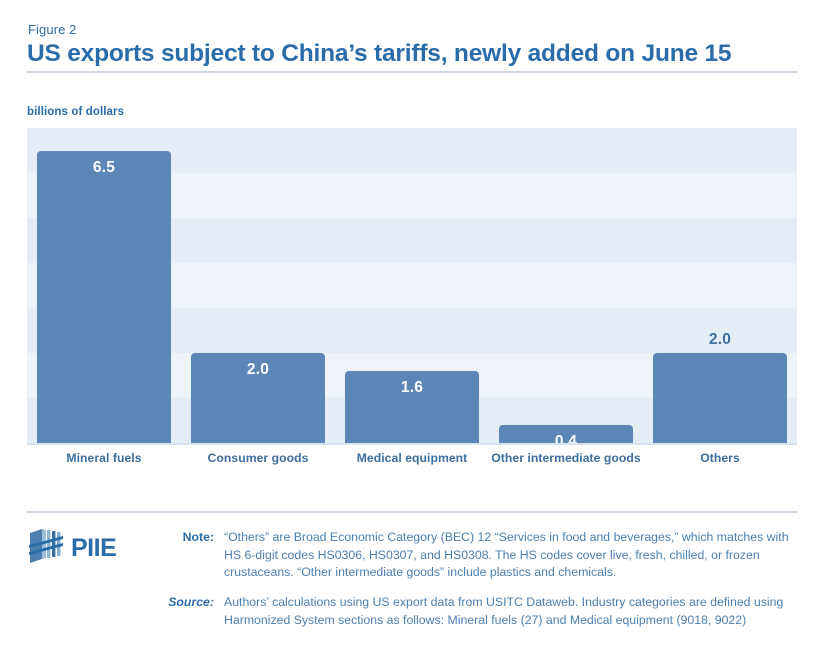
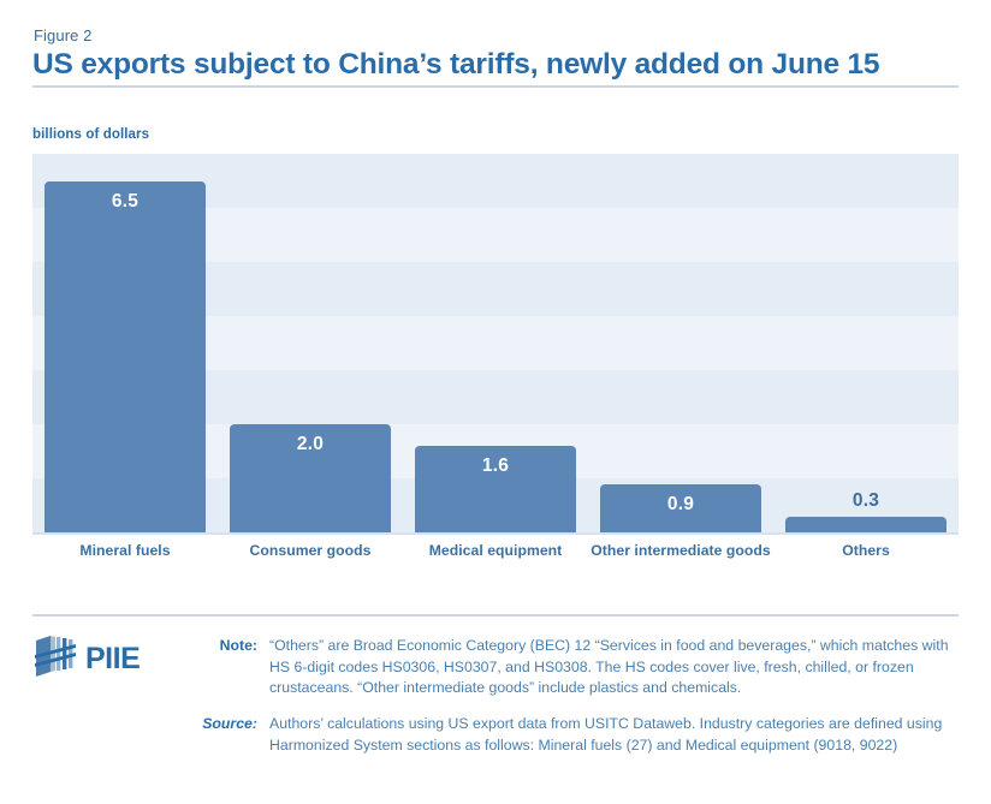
Other intermediate goods: 0.4 -> 0.9
Others: 2.0 -> 0.3
